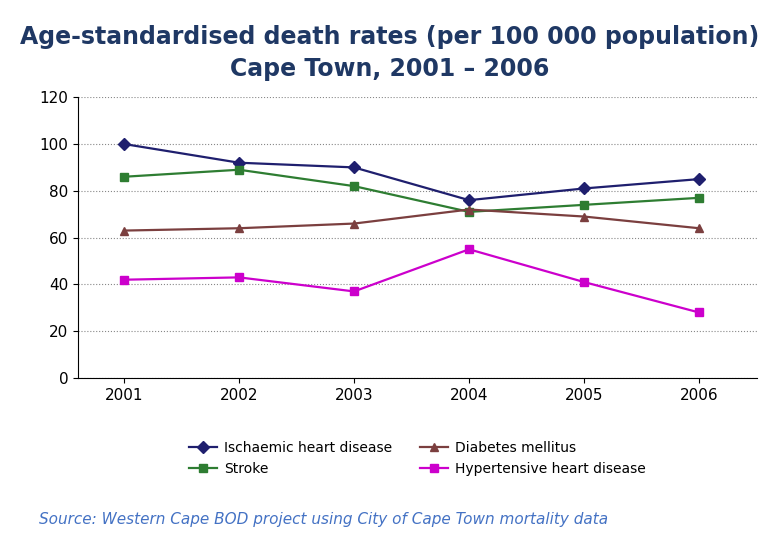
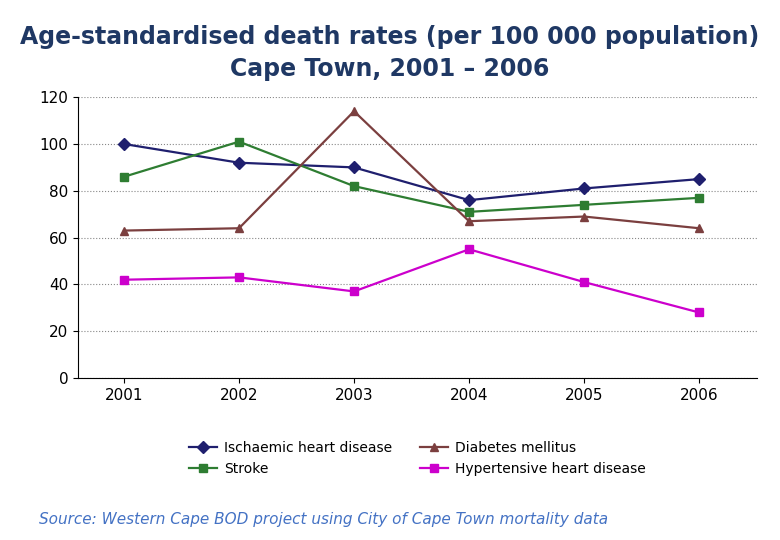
Stroke/2002: 89 -> 101
Diabetes mellitus/2003: 66 -> 114
Diabetes mellitus/2004: 72 -> 67
